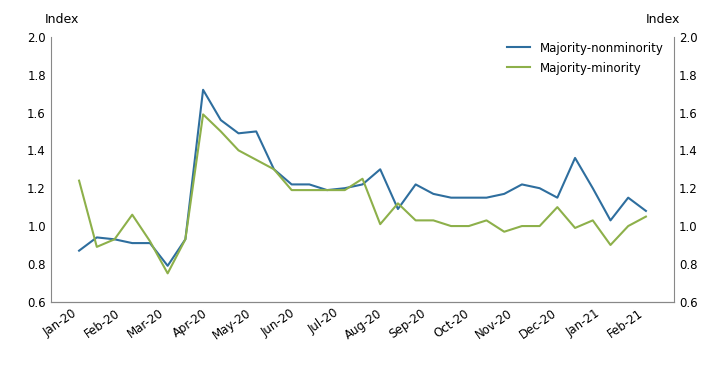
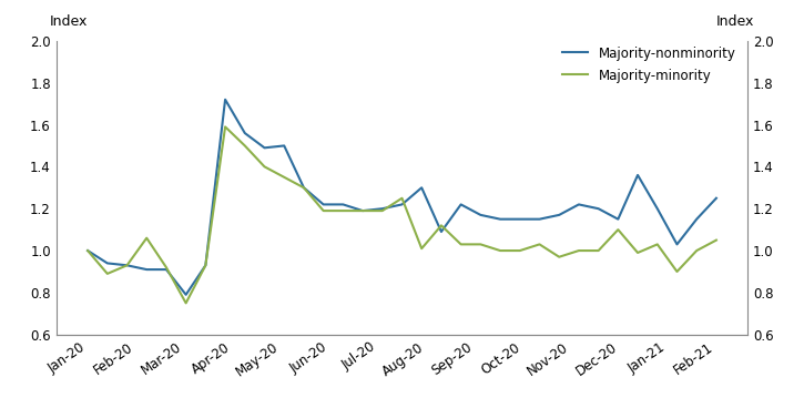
Majority-nonminority/Jan-20: 0.87 -> 1.00
Majority-minority/Jan-20: 1.24 -> 1.00
Majority-nonminority/Feb-21: 1.08 -> 1.25
